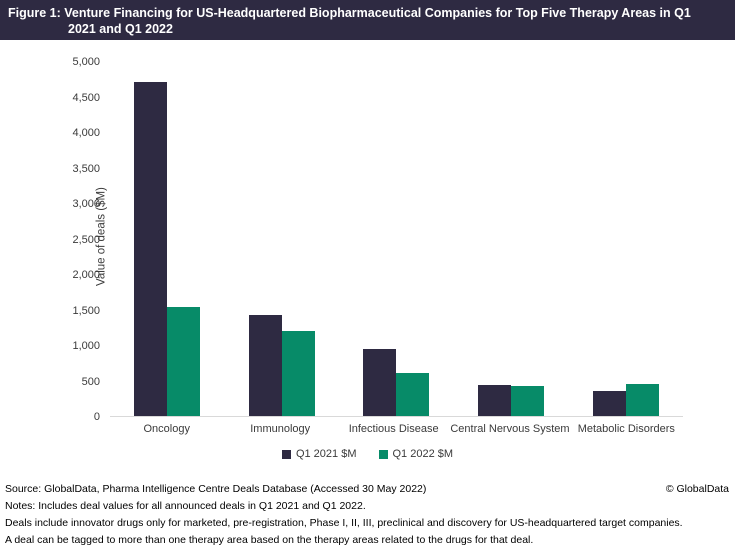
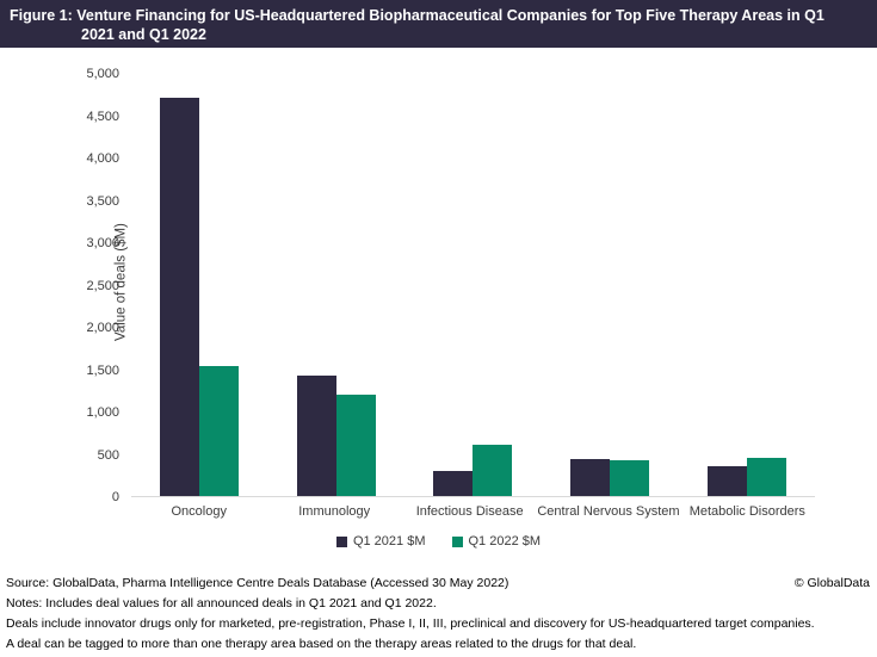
Q1 2021 $M/Infectious Disease: 900 -> 300
